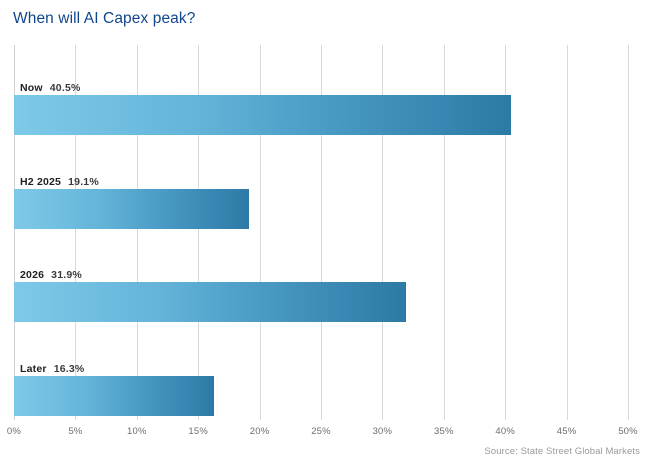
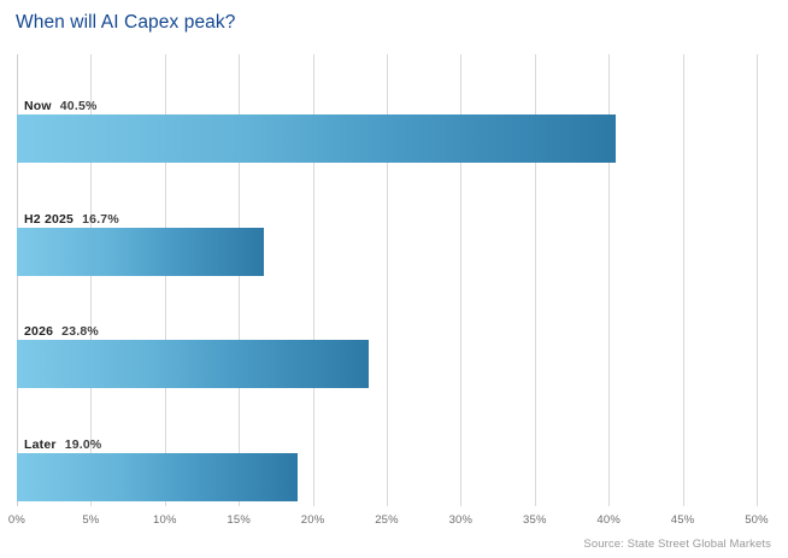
H2 2025: 19.1% -> 16.7%
2026: 31.9% -> 23.8%
Later: 16.3% -> 19.0%
